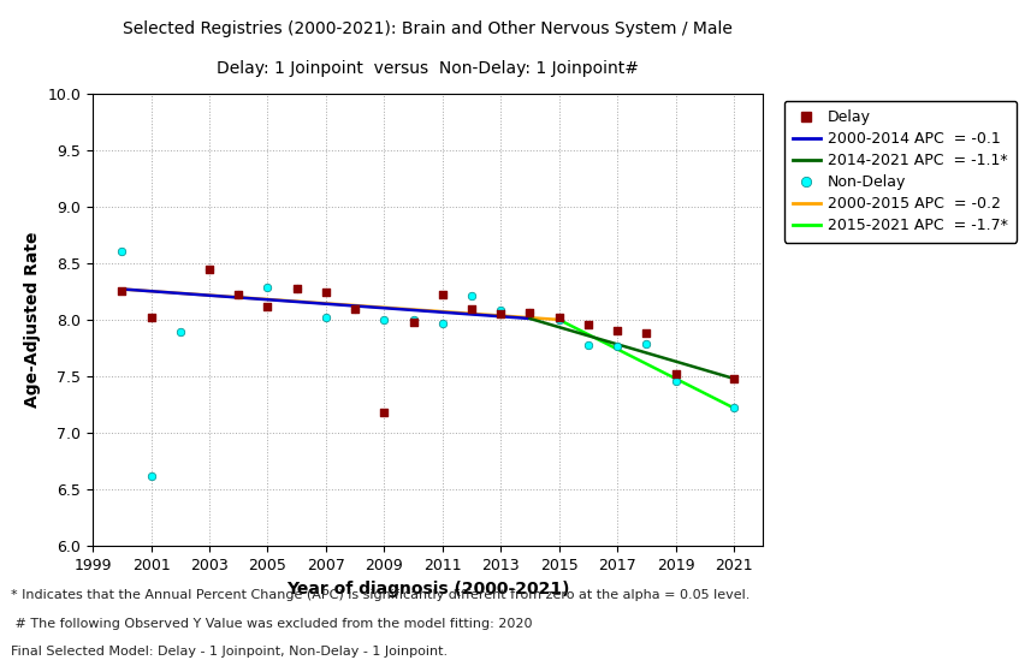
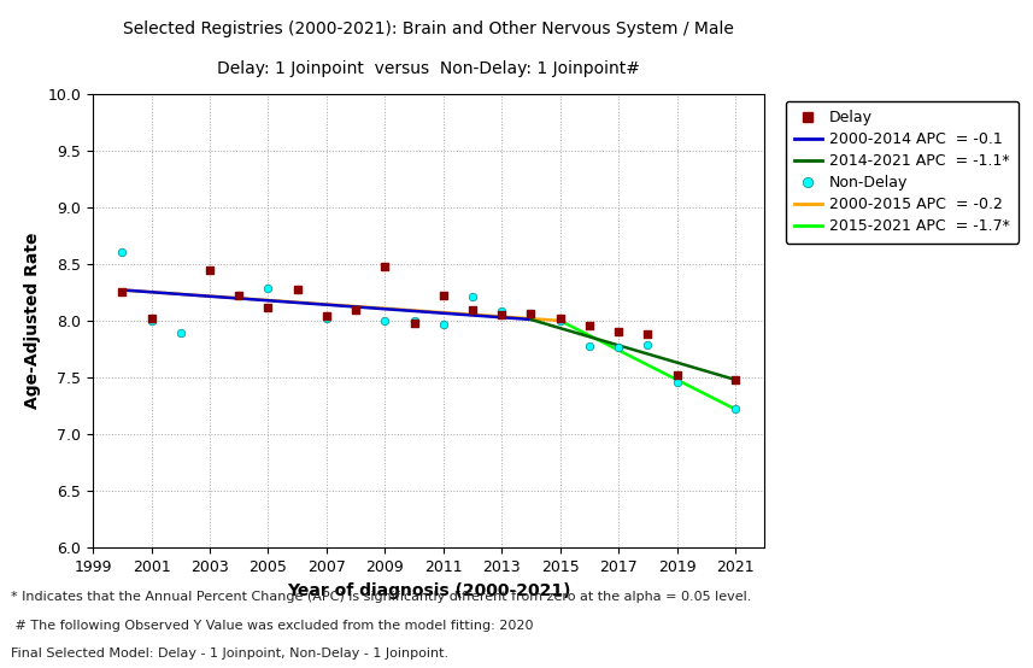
Non-Delay/2001: 6.62 -> 8.00
Delay/2007: 8.24 -> 8.04
Delay/2009: 7.18 -> 8.48
